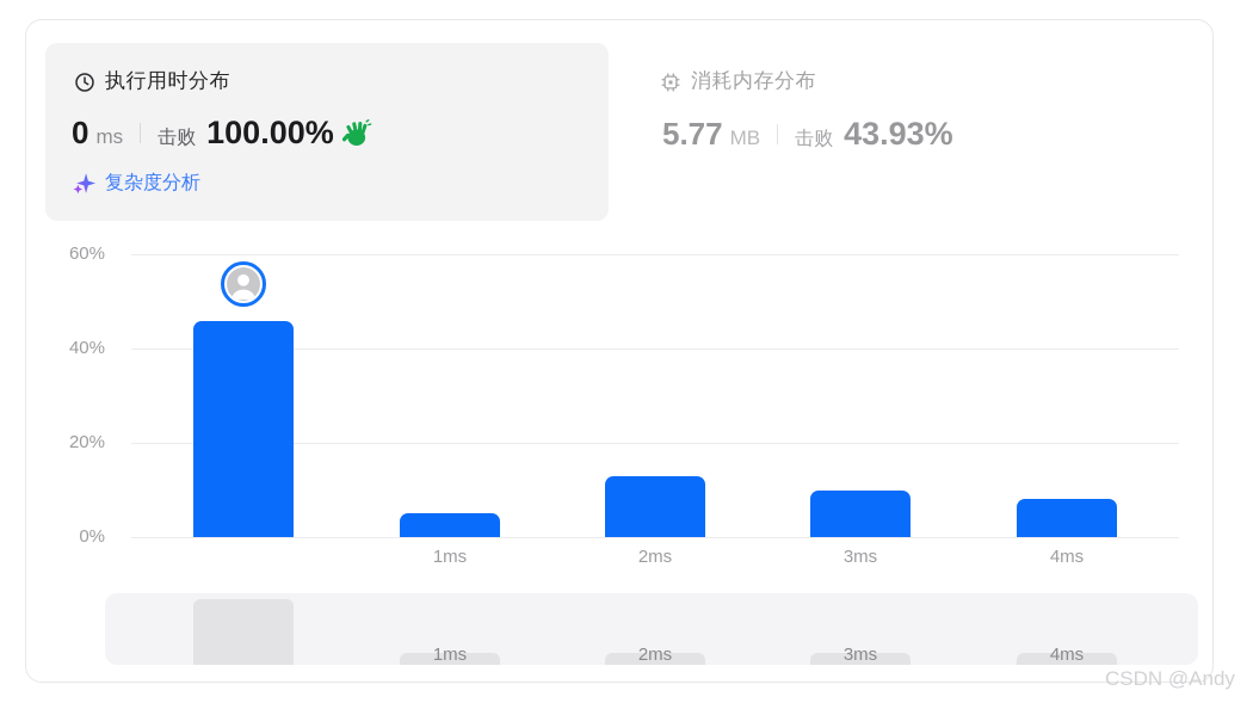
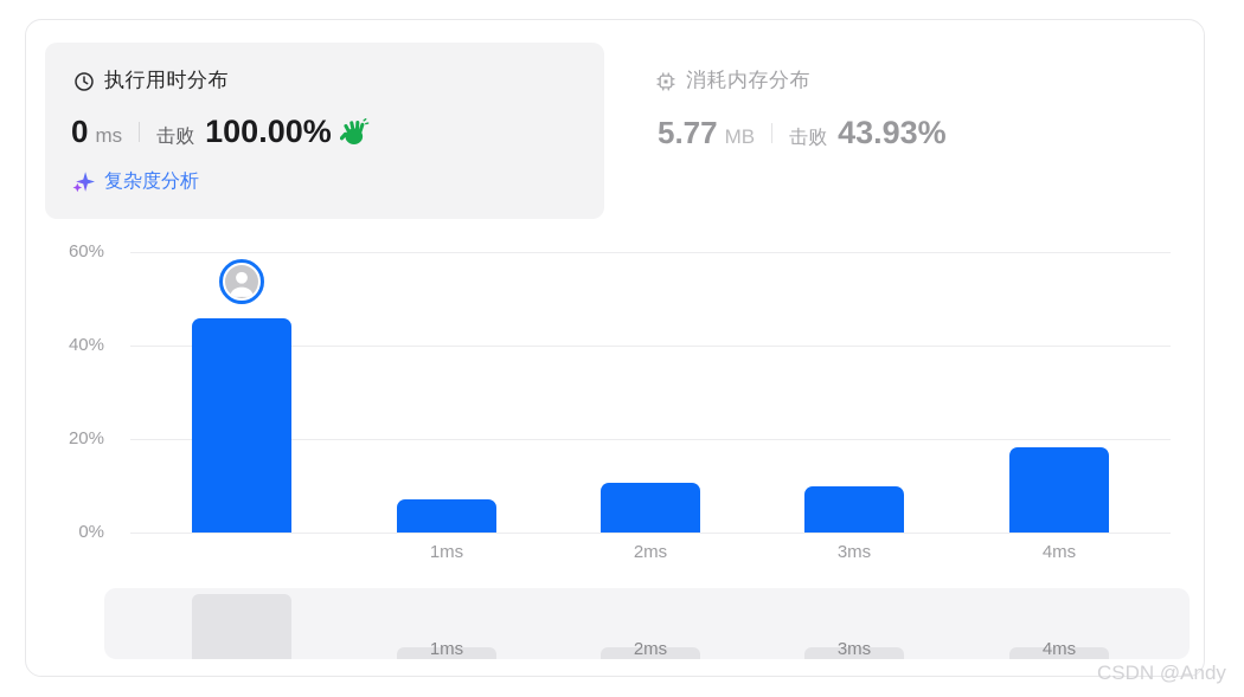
1ms: 5% -> 7%
2ms: 13% -> 11%
4ms: 8% -> 18%
